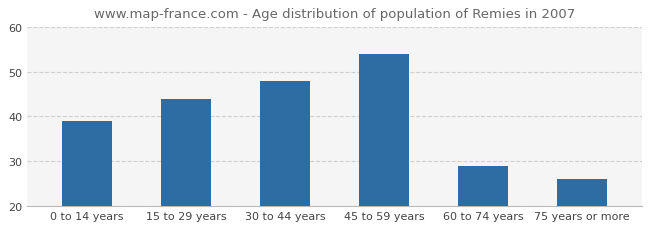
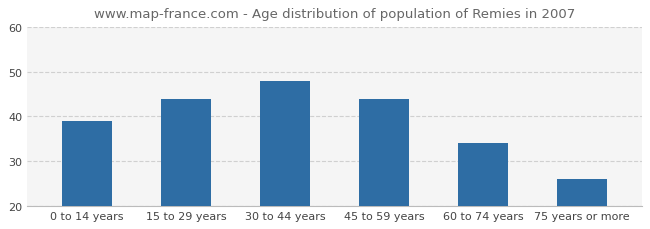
45 to 59 years: 54 -> 44
60 to 74 years: 29 -> 34
